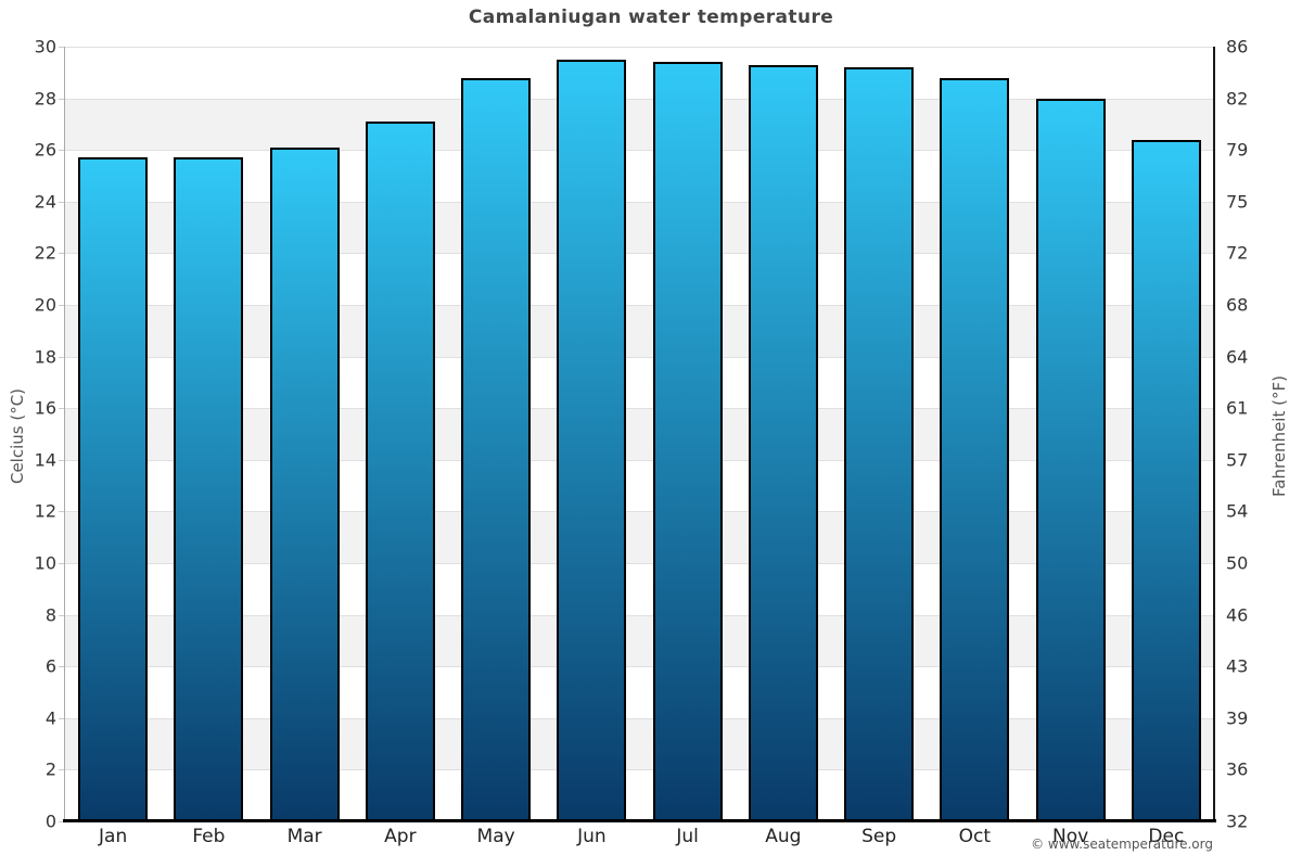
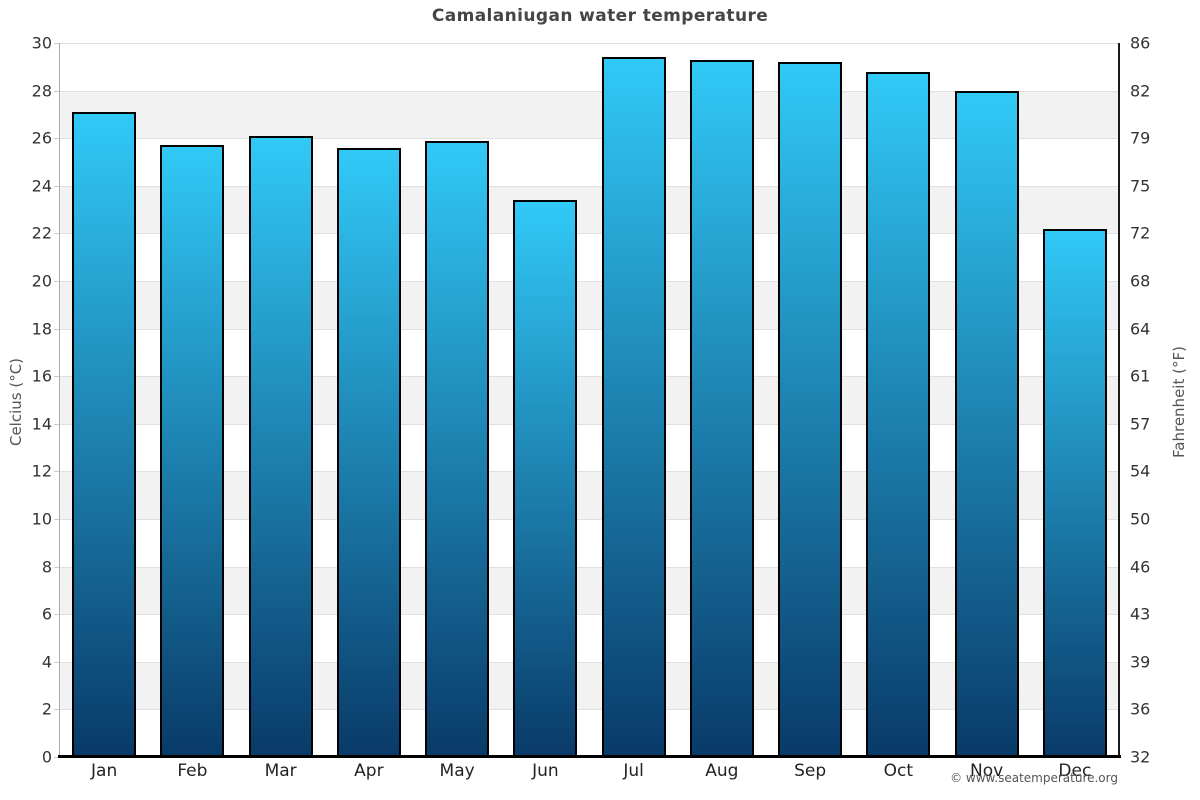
Jan: 25.7 -> 27.1
Apr: 27.1 -> 25.6
May: 28.8 -> 25.9
Jun: 29.5 -> 23.4
Dec: 26.4 -> 22.2
